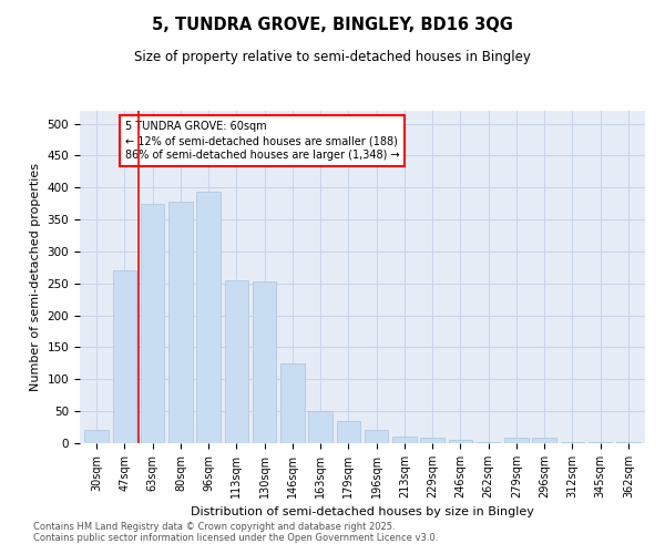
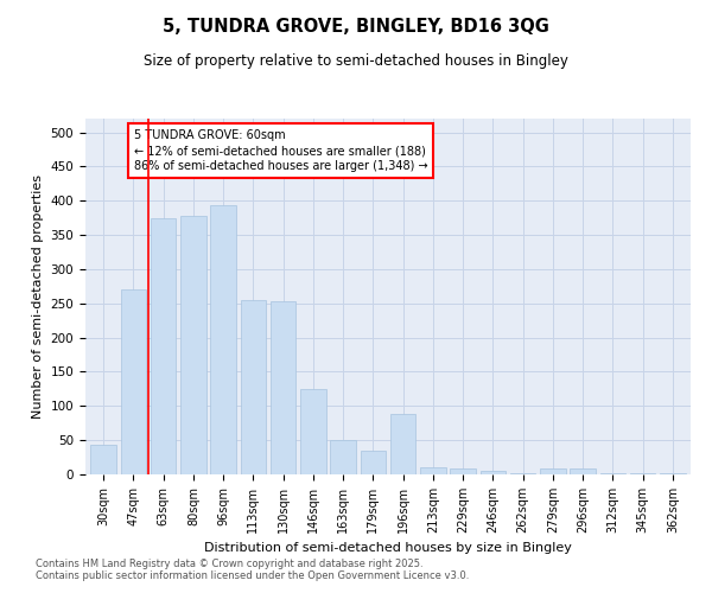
30sqm: 20 -> 44
196sqm: 20 -> 88
